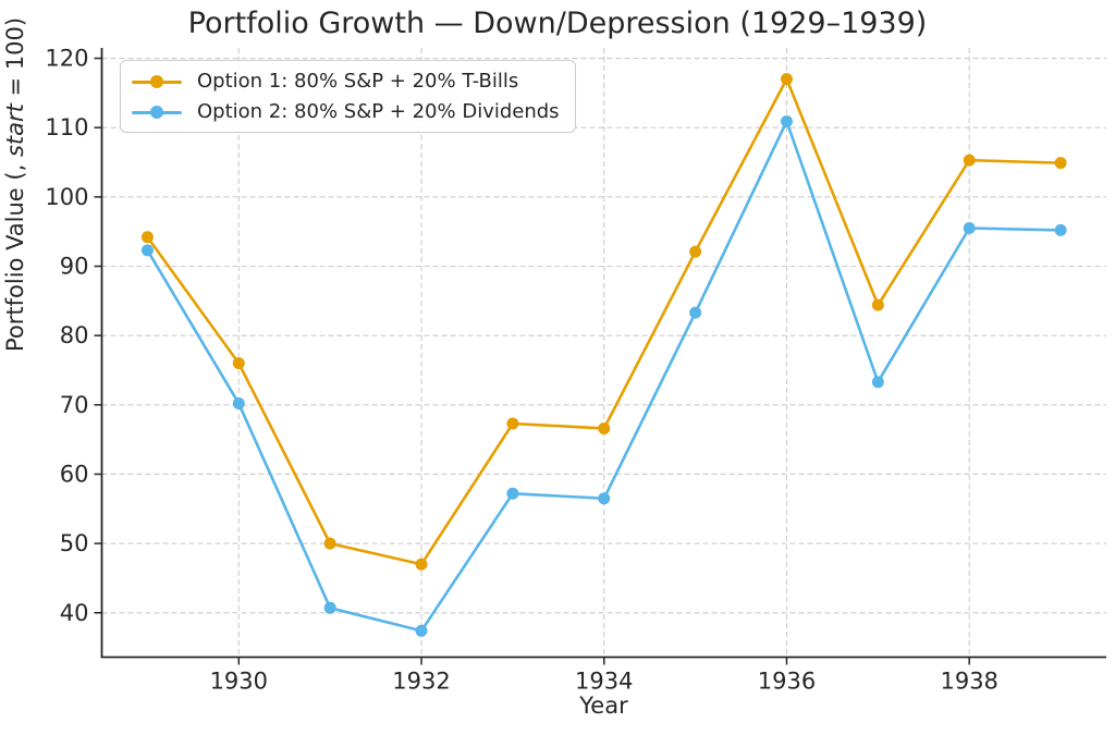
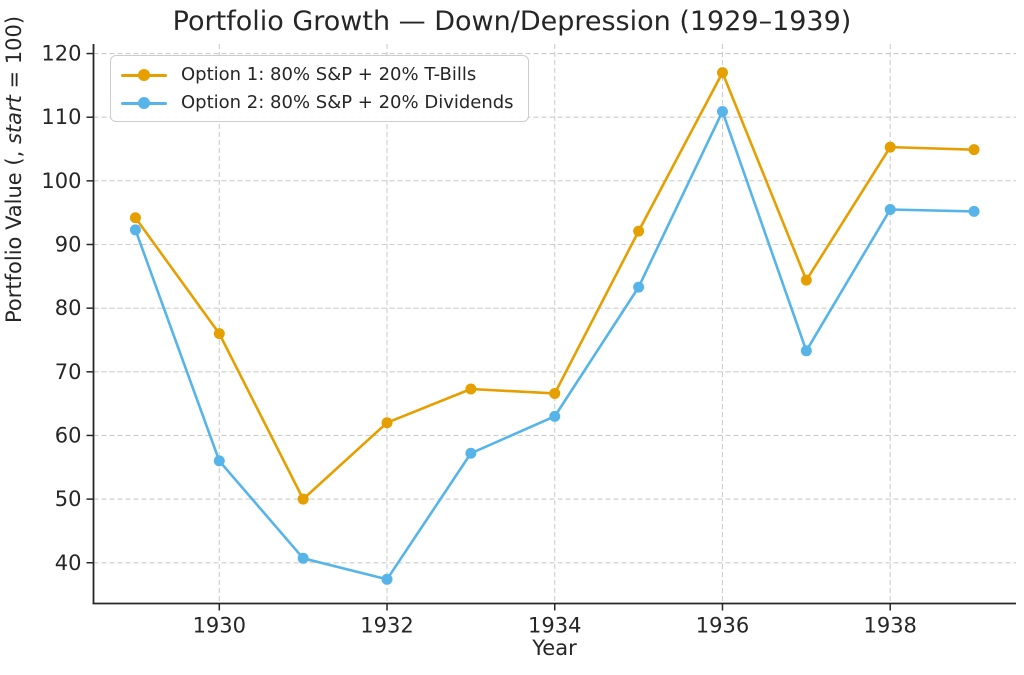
Option 2: 80% S&P + 20% Dividends/1930: 70 -> 56
Option 1: 80% S&P + 20% T-Bills/1932: 47 -> 62
Option 2: 80% S&P + 20% Dividends/1934: 56 -> 63
